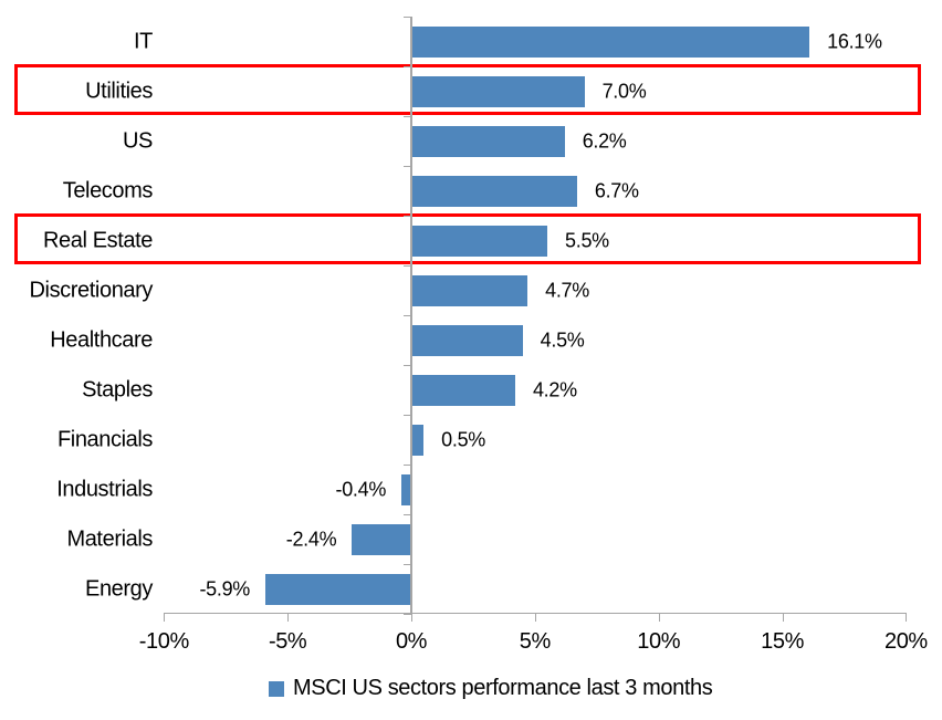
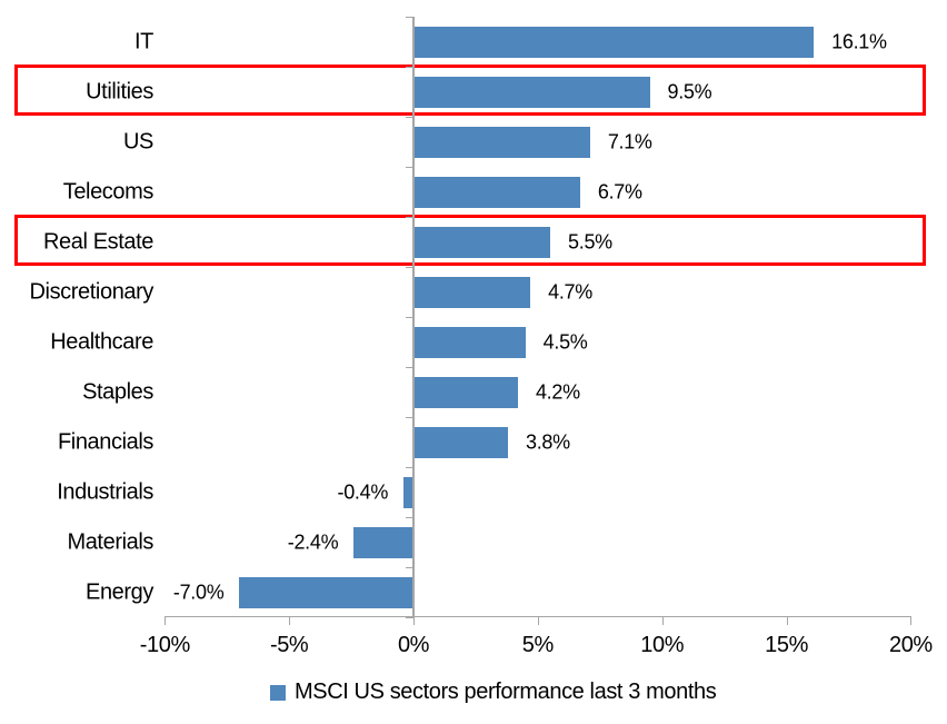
Utilities: 7.0% -> 9.5%
US: 6.2% -> 7.1%
Financials: 0.5% -> 3.8%
Energy: -5.9% -> -7.0%
